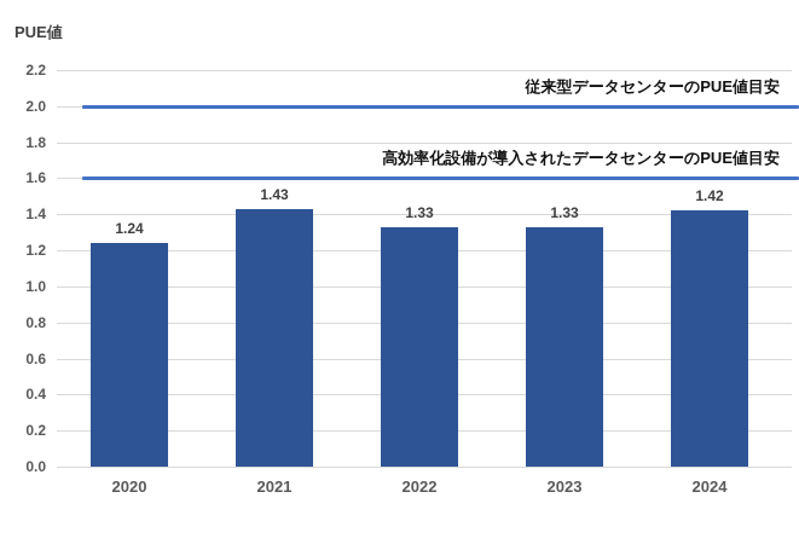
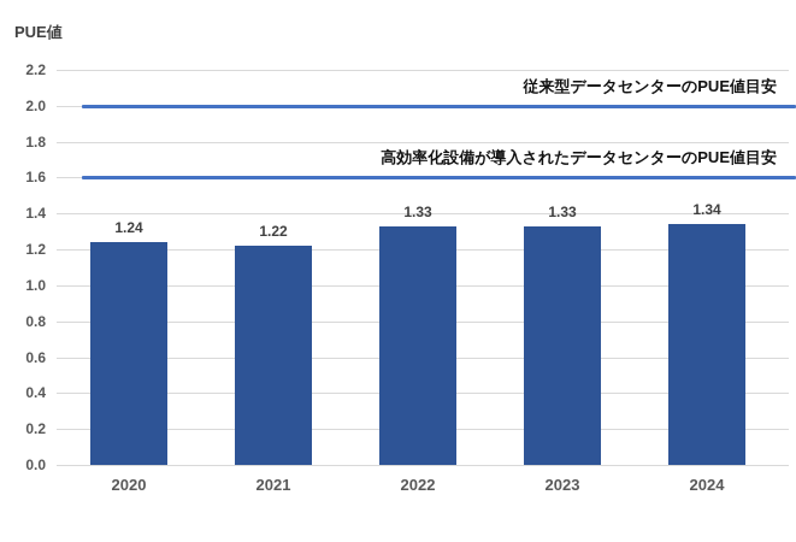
2021: 1.43 -> 1.22
2024: 1.42 -> 1.34
